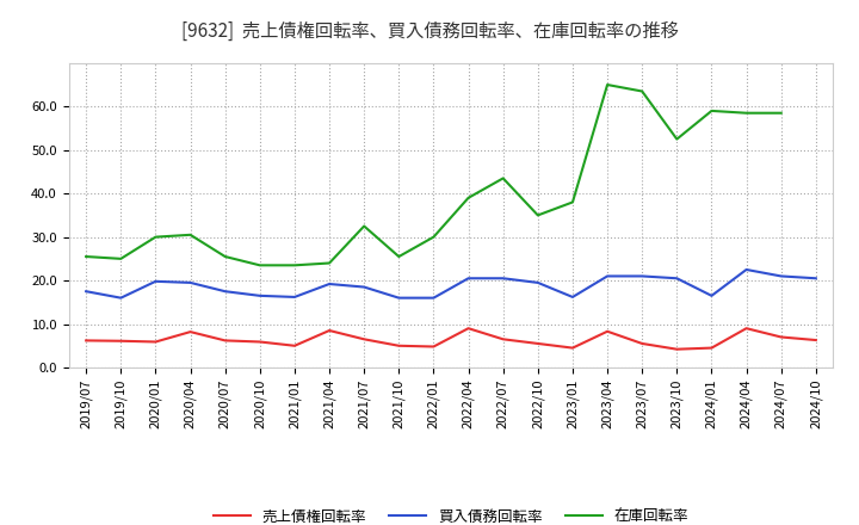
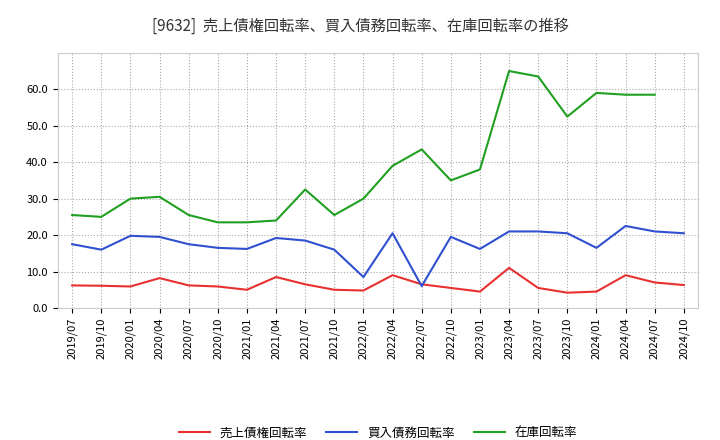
買入債務回転率/2022/01: 16.0 -> 8.5
買入債務回転率/2022/07: 20.5 -> 6.0
売上債権回転率/2023/04: 8.3 -> 11.0
